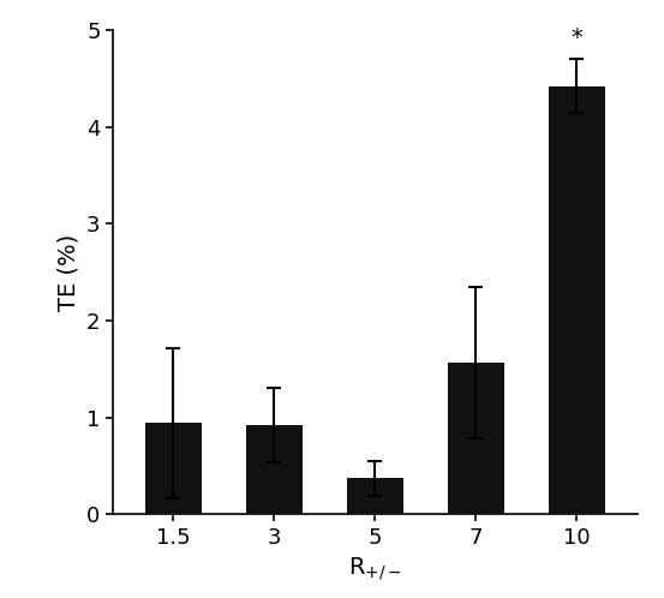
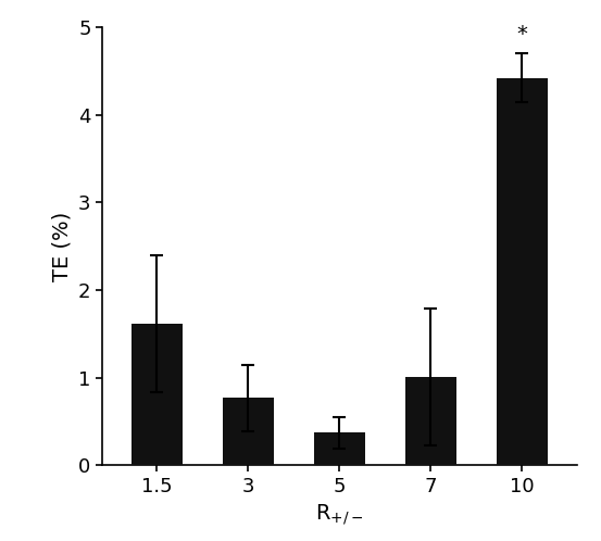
1.5: 0.94 -> 1.62
3: 0.92 -> 0.77
7: 1.56 -> 1.01
